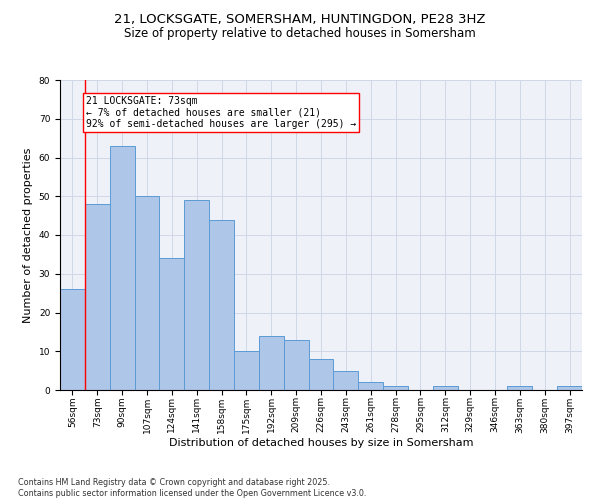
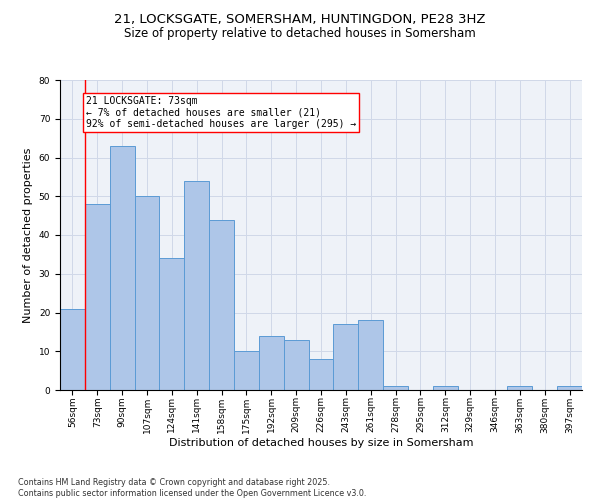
56sqm: 26 -> 21
141sqm: 49 -> 54
243sqm: 5 -> 17
261sqm: 2 -> 18
